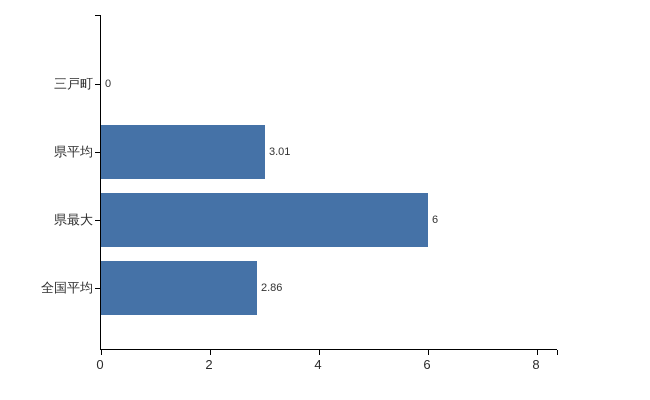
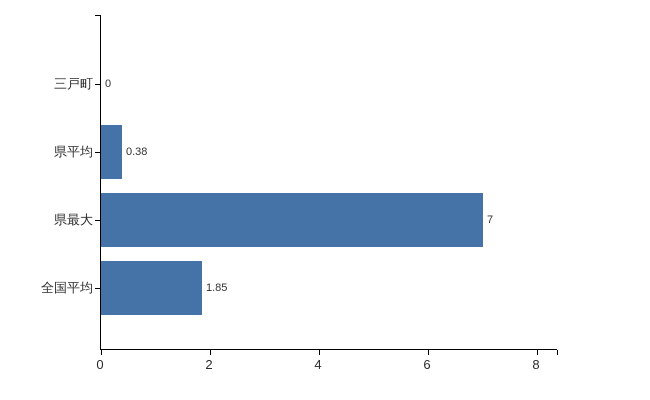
県平均: 3.01 -> 0.38
県最大: 6 -> 7
全国平均: 2.86 -> 1.85
